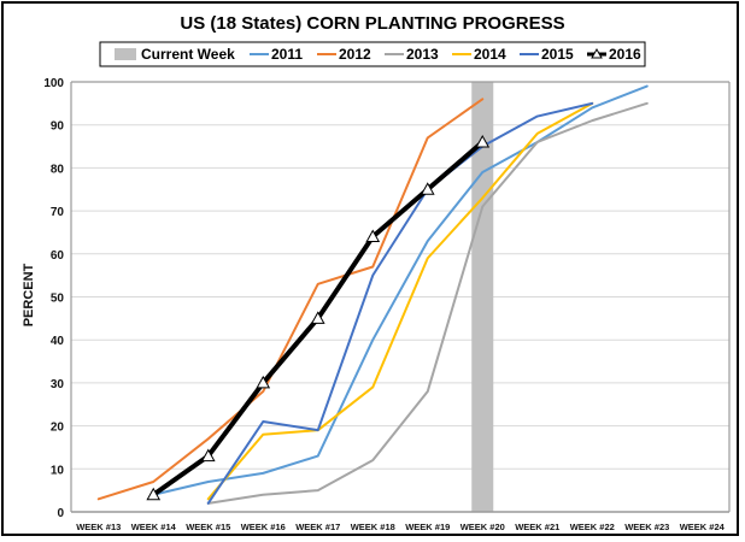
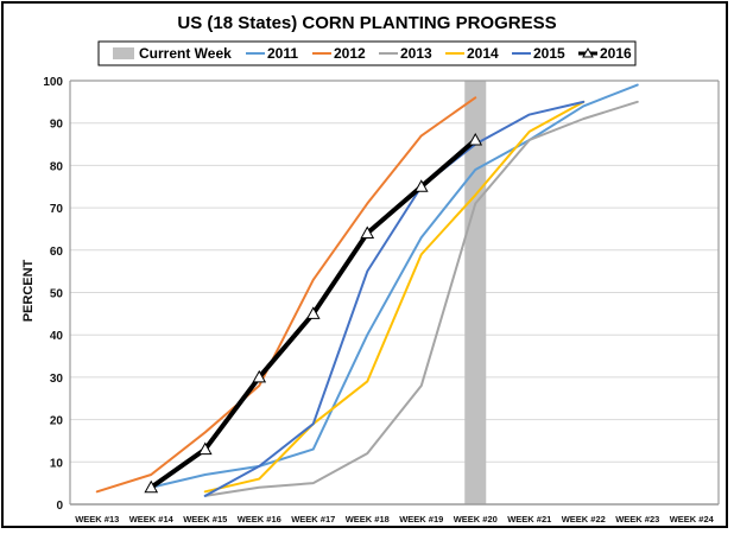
2014/WEEK #16: 18 -> 6
2015/WEEK #16: 21 -> 9
2012/WEEK #18: 57 -> 71
